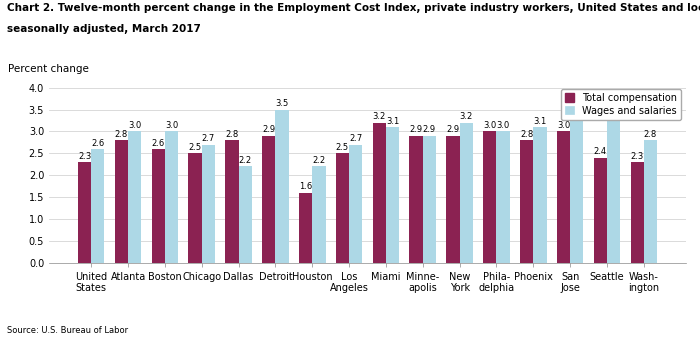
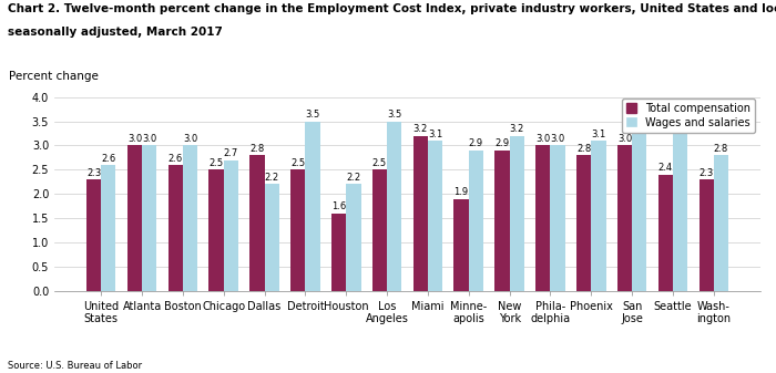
Total compensation/Atlanta: 2.8 -> 3.0
Total compensation/Detroit: 2.9 -> 2.5
Wages and salaries/Los Angeles: 2.7 -> 3.5
Total compensation/Minne- apolis: 2.9 -> 1.9
